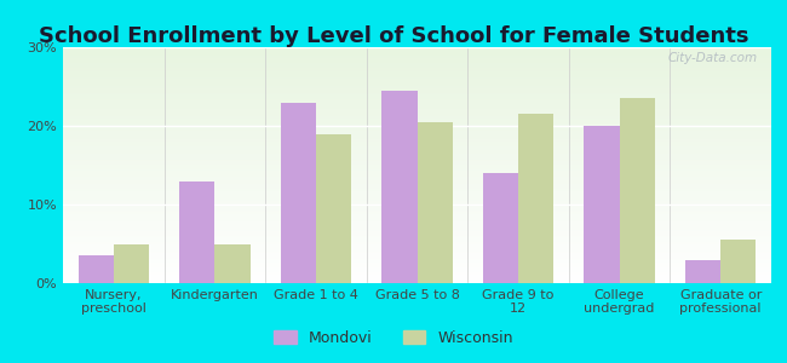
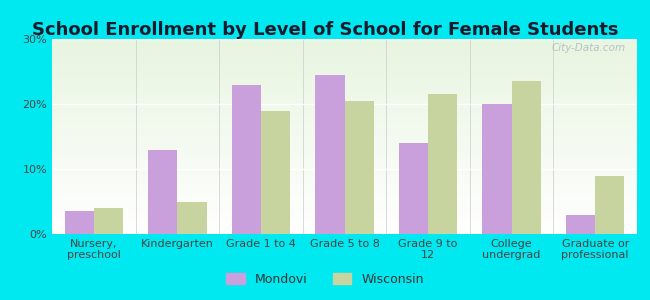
Wisconsin/Nursery, preschool: 5.0% -> 4.0%
Wisconsin/Graduate or professional: 5.5% -> 9.0%
